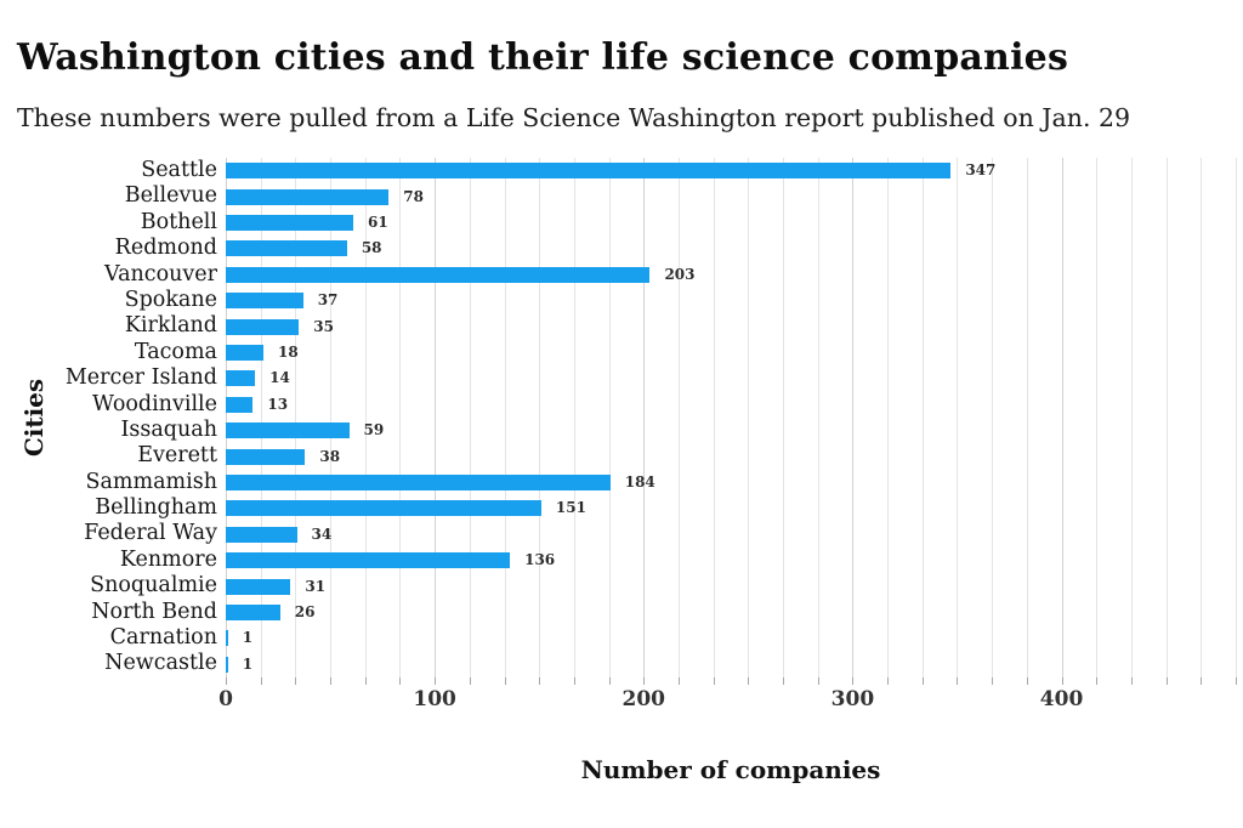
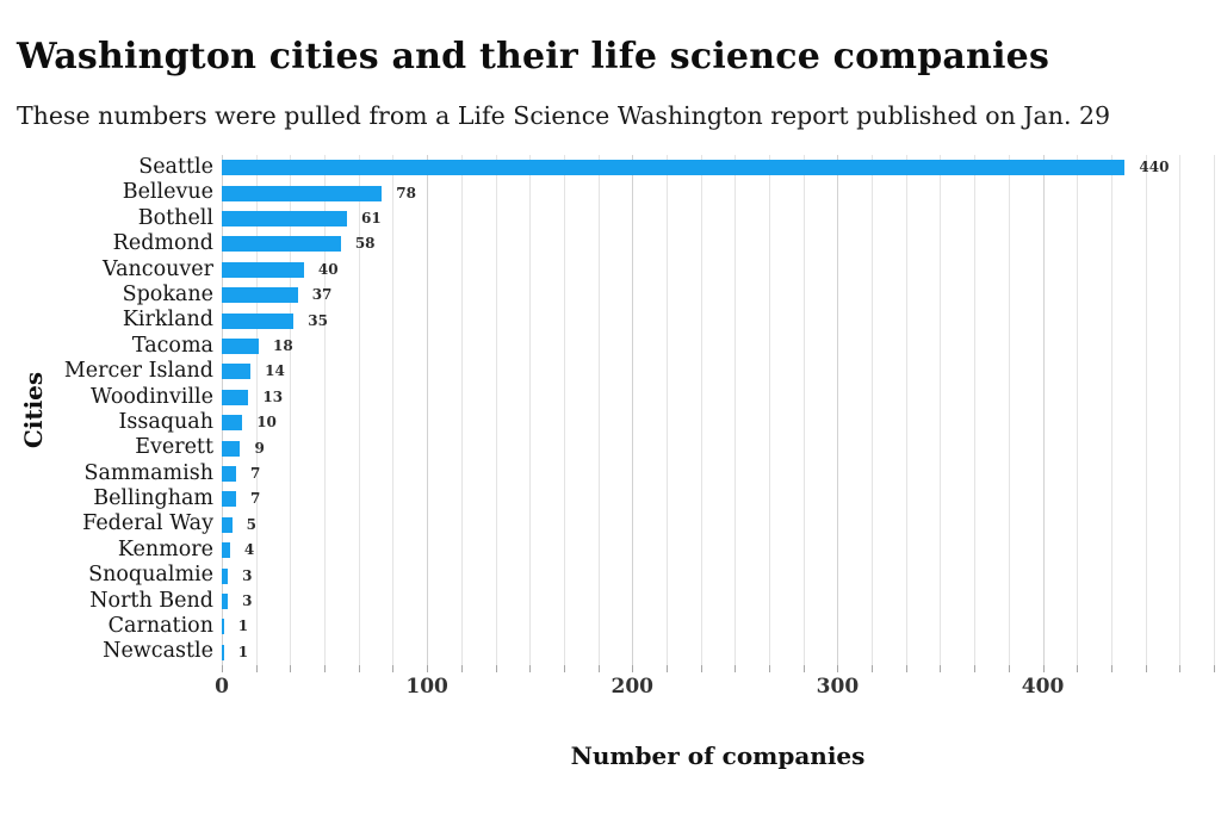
Seattle: 347 -> 440
Vancouver: 203 -> 40
Issaquah: 59 -> 10
Everett: 38 -> 9
Sammamish: 184 -> 7
Bellingham: 151 -> 7
Federal Way: 34 -> 5
Kenmore: 136 -> 4
Snoqualmie: 31 -> 3
North Bend: 26 -> 3
